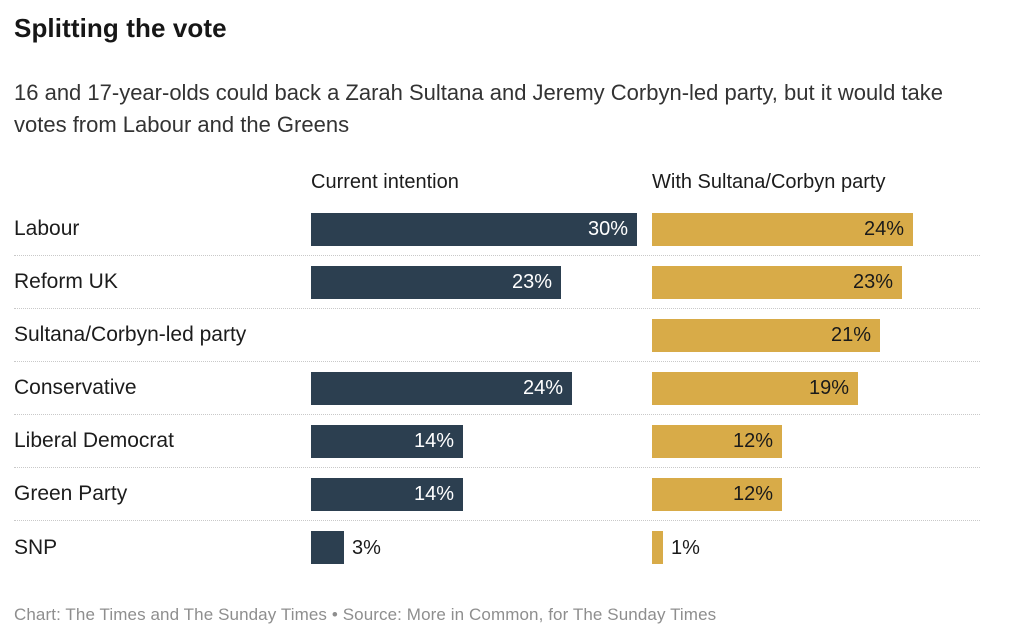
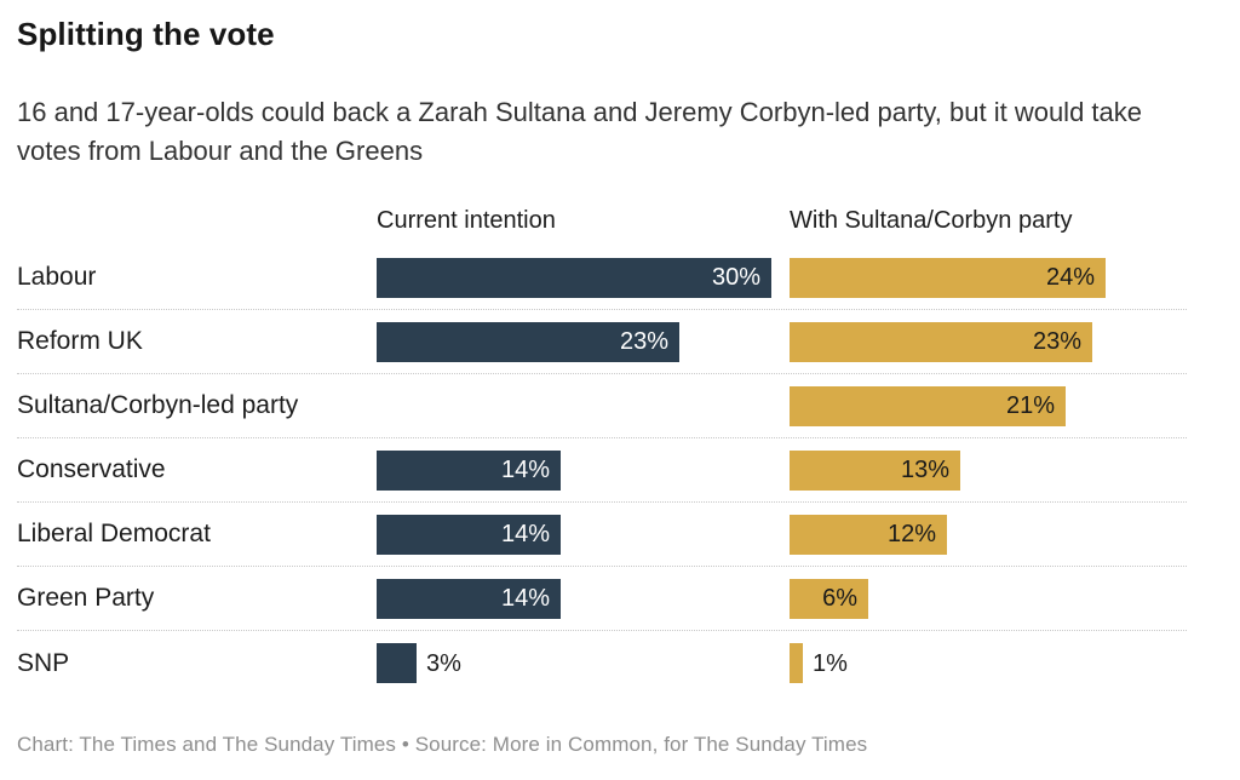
Current intention/Conservative: 24% -> 14%
With Sultana/Corbyn party/Conservative: 19% -> 13%
With Sultana/Corbyn party/Green Party: 12% -> 6%
